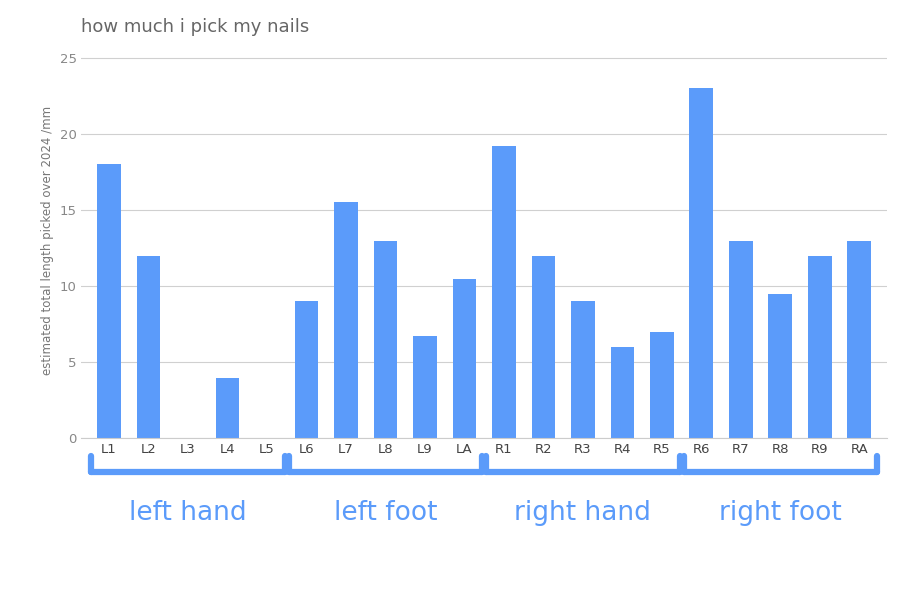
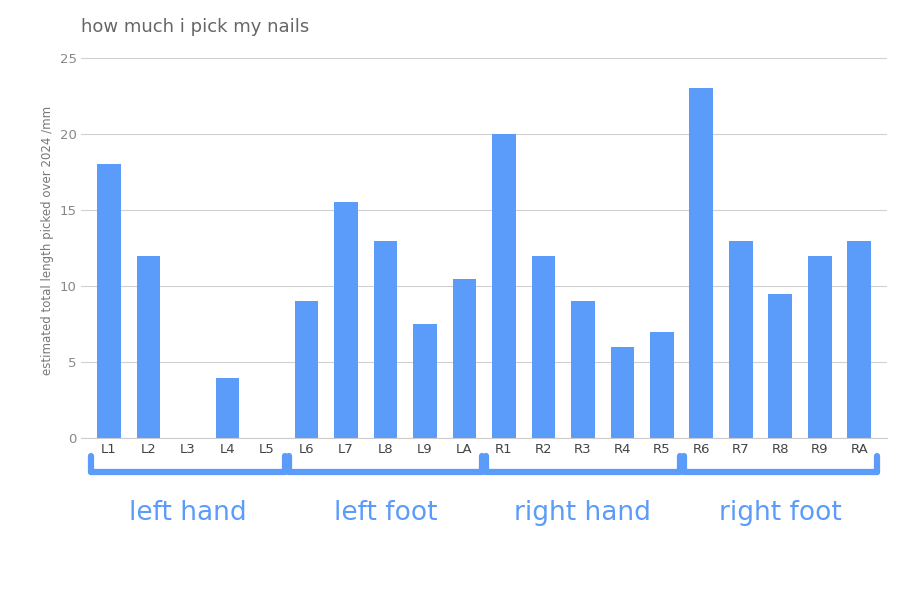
L9: 6.7 -> 7.5
R1: 19.2 -> 20.0
